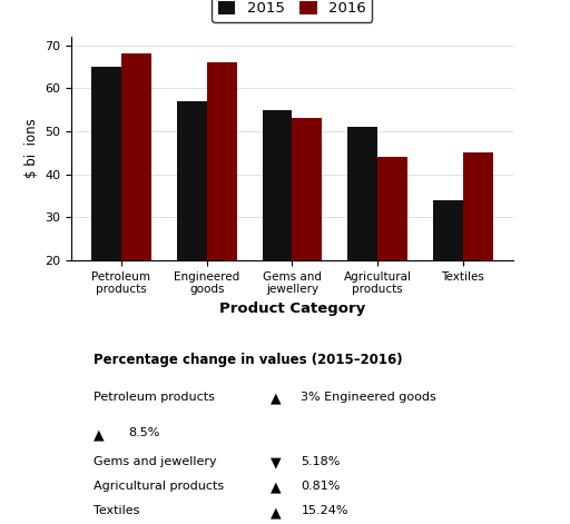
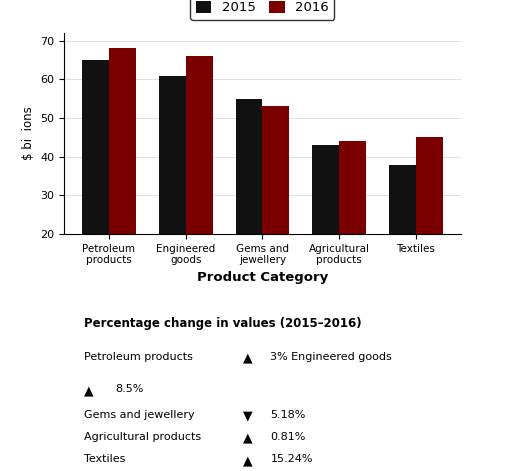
2015/Engineered goods: 57 -> 61
2015/Agricultural products: 51 -> 43
2015/Textiles: 34 -> 38
